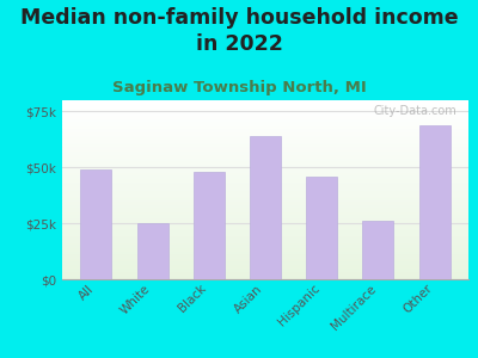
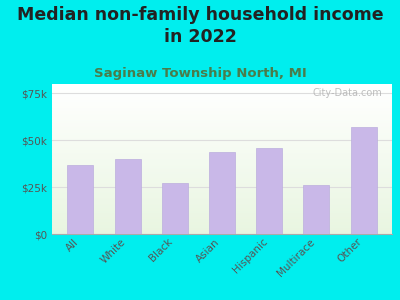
All: $49k -> $37k
White: $25k -> $40k
Black: $48k -> $27k
Asian: $64k -> $44k
Other: $69k -> $57k
